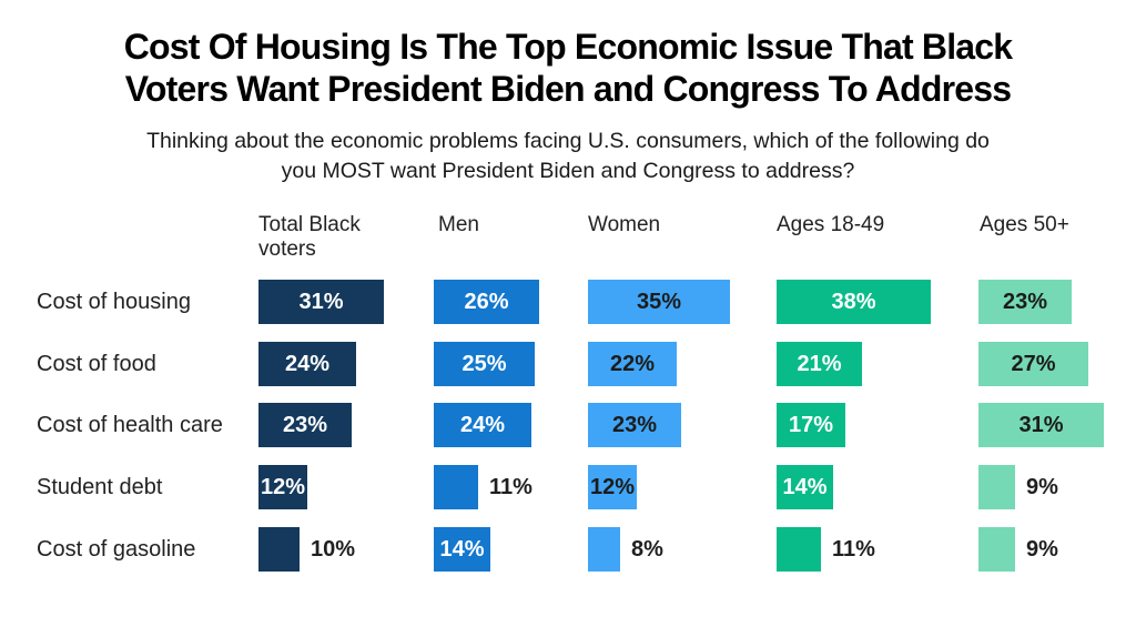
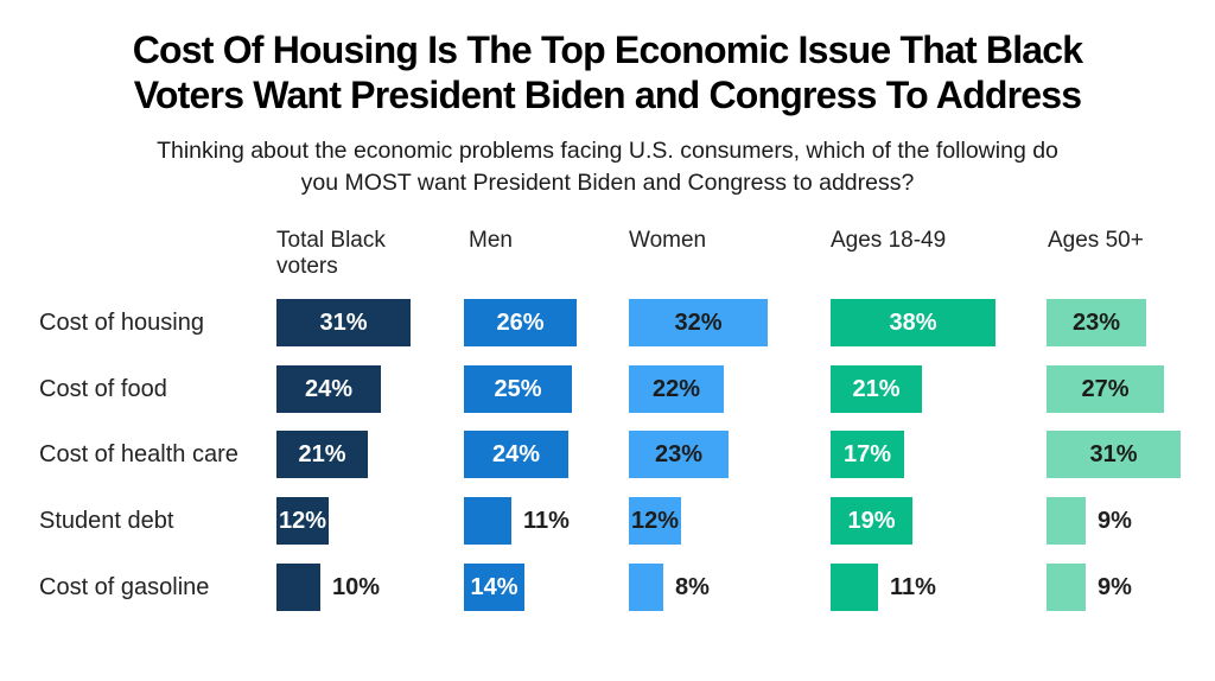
Women/Cost of housing: 35% -> 32%
Total Black voters/Cost of health care: 23% -> 21%
Ages 18-49/Student debt: 14% -> 19%
